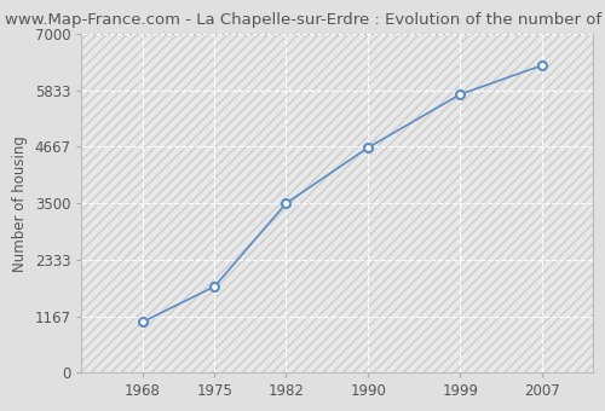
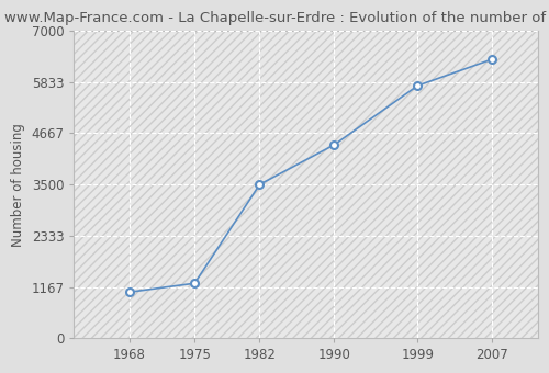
1975: 1780 -> 1250
1990: 4650 -> 4400
